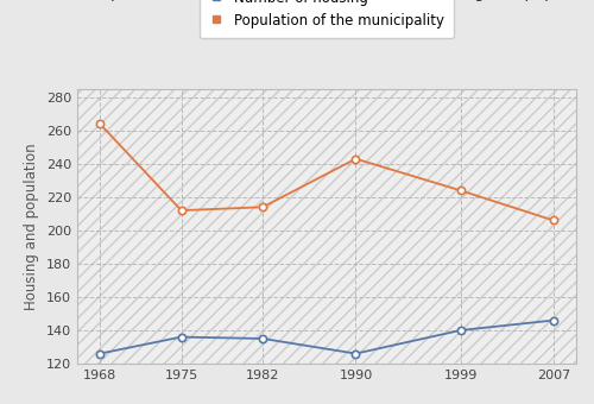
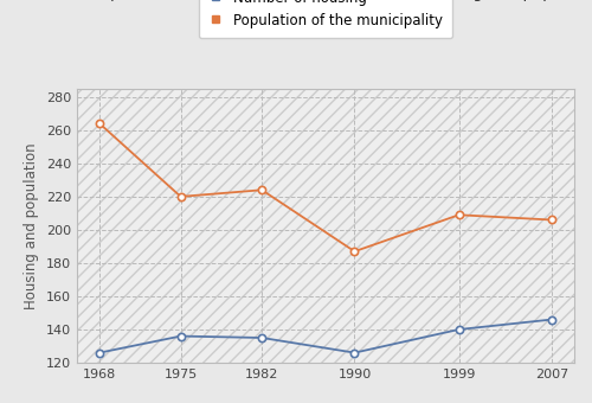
Population of the municipality/1975: 212 -> 220
Population of the municipality/1982: 214 -> 224
Population of the municipality/1990: 243 -> 187
Population of the municipality/1999: 224 -> 209
